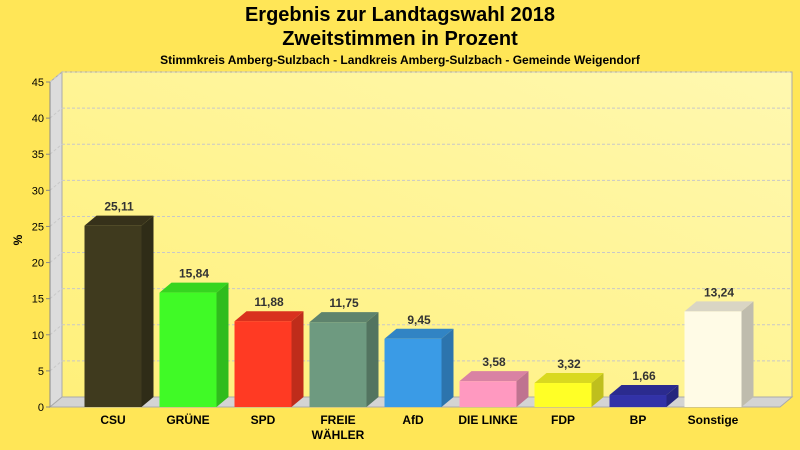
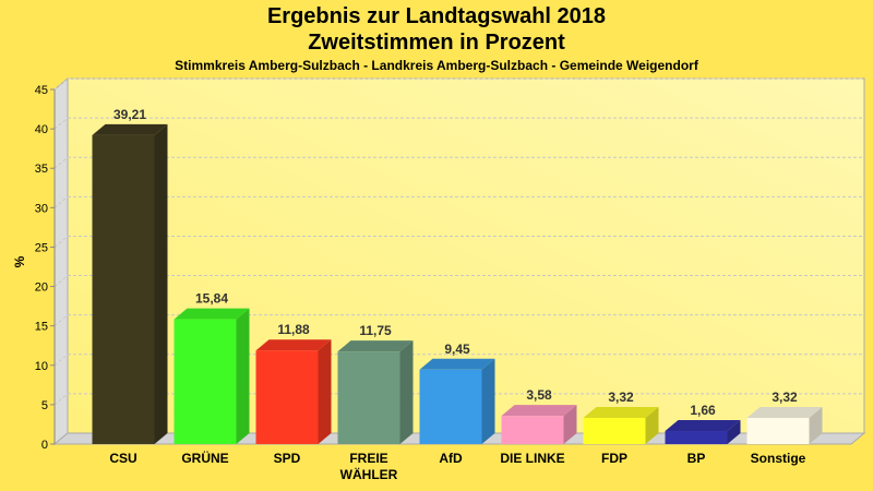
CSU: 25,11 -> 39,21
Sonstige: 13,24 -> 3,32
